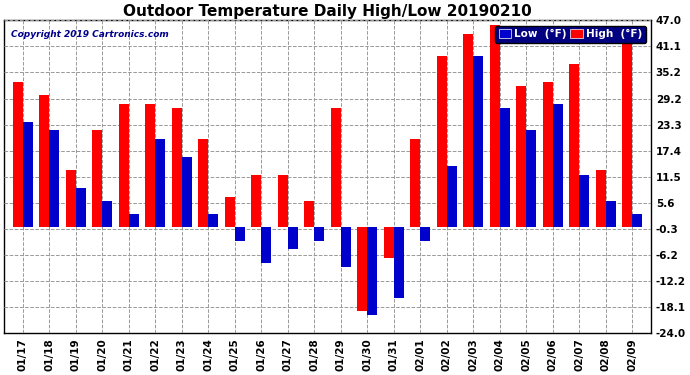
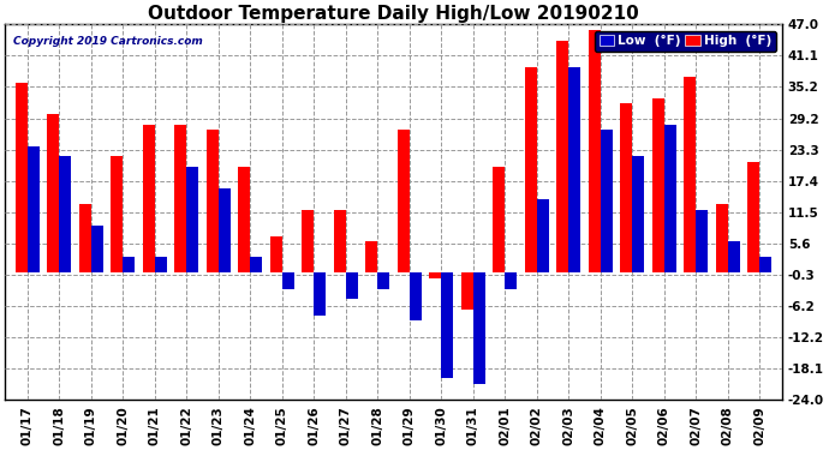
High (°F)/01/17: 33 -> 36
Low (°F)/01/20: 6 -> 3
High (°F)/01/30: -19 -> -1
Low (°F)/01/31: -16 -> -21
High (°F)/02/09: 42 -> 21
